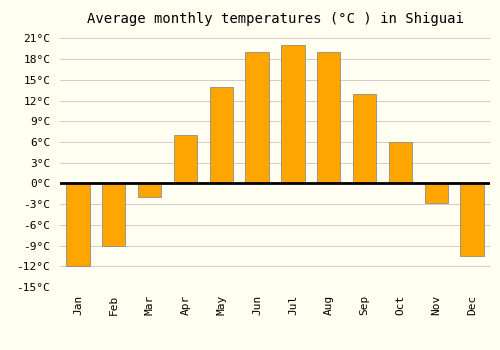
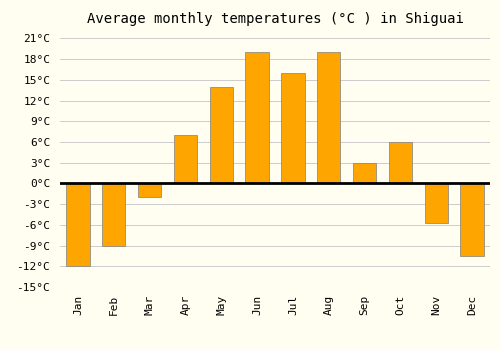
Jul: 20.0°C -> 16.0°C
Sep: 13.0°C -> 3.0°C
Nov: -2.8°C -> -5.8°C
